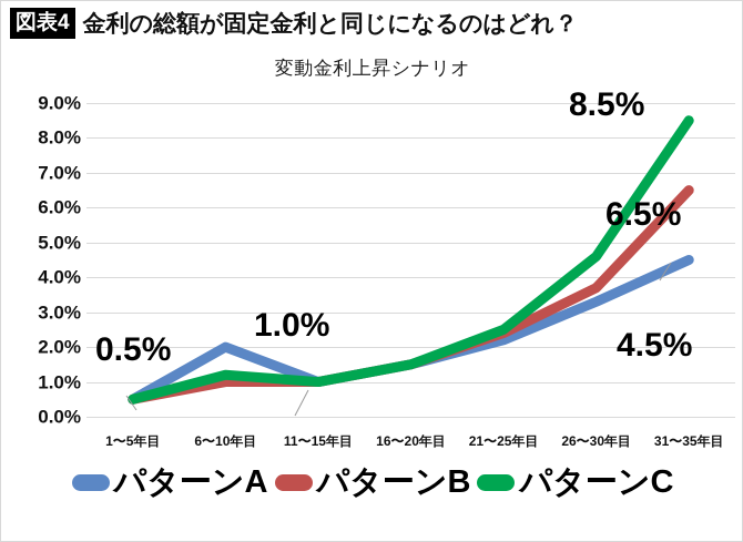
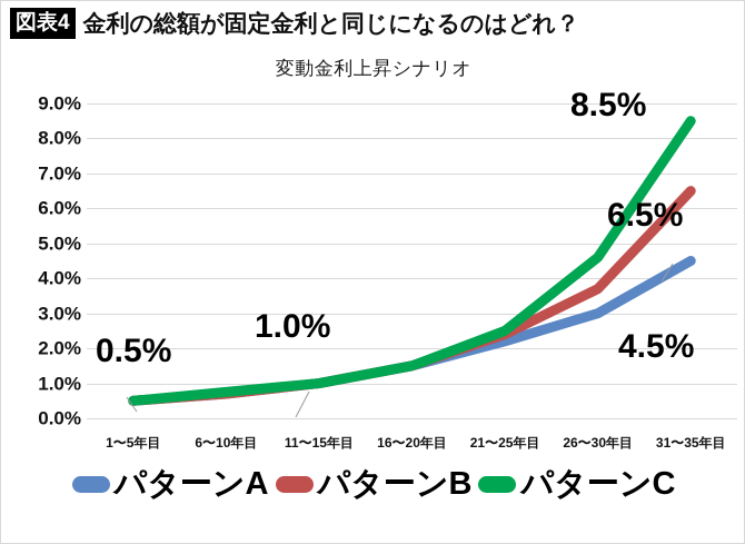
パターンA/6〜10年目: 2.0% -> 0.7%
パターンB/6〜10年目: 1.0% -> 0.7%
パターンC/6〜10年目: 1.2% -> 0.8%
パターンA/26〜30年目: 3.3% -> 3.0%
